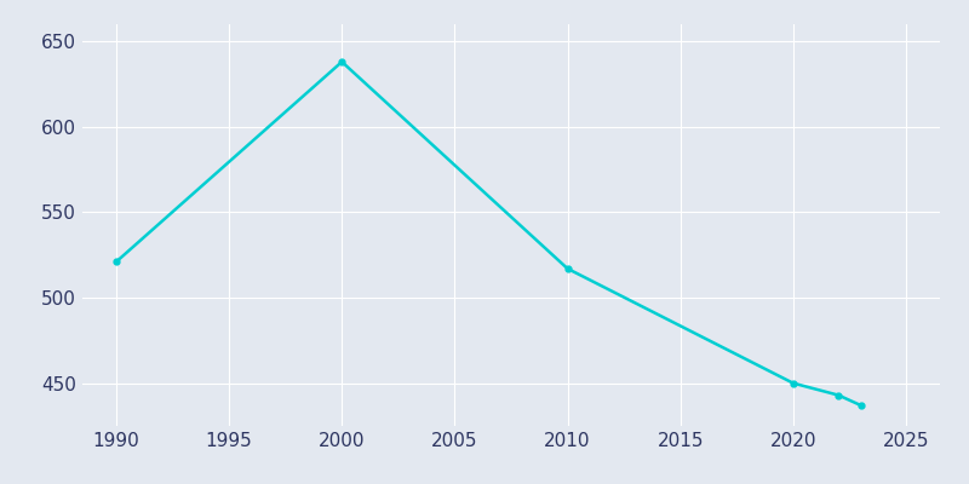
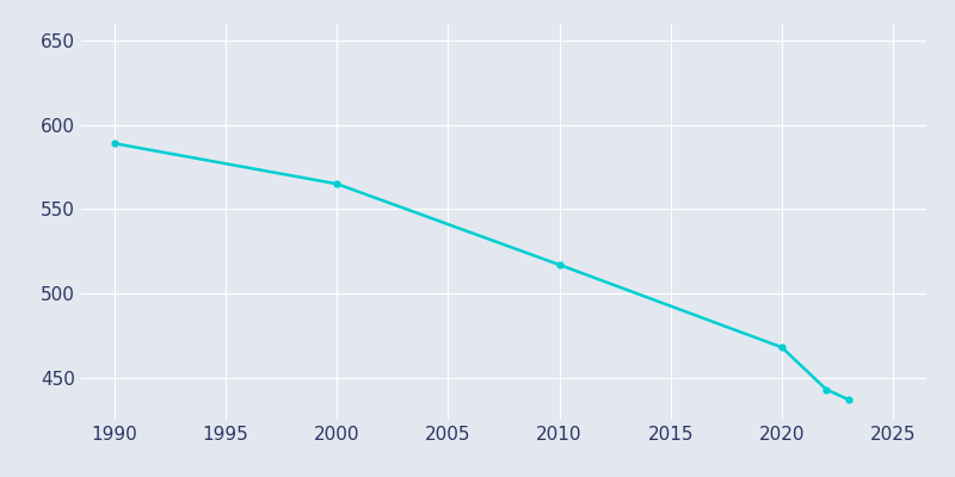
1990: 521 -> 589
2000: 638 -> 565
2020: 450 -> 468
